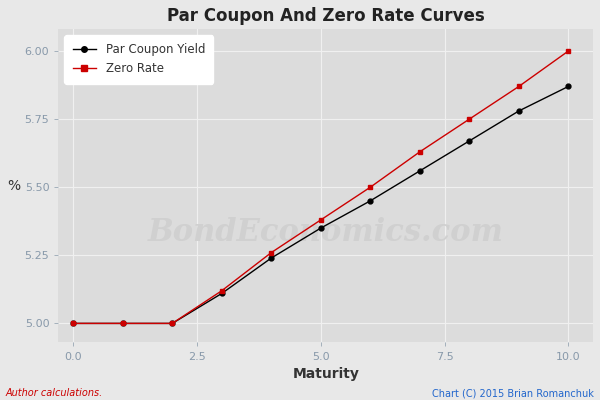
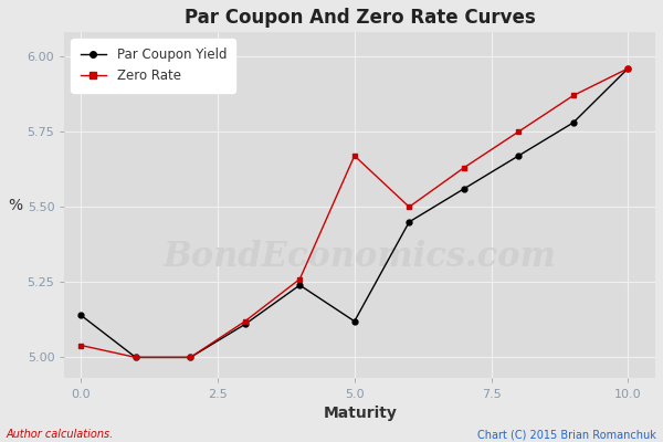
Par Coupon Yield/0.0: 5.00 -> 5.14
Zero Rate/0.0: 5.00 -> 5.04
Par Coupon Yield/5.0: 5.35 -> 5.12
Zero Rate/5.0: 5.38 -> 5.67
Par Coupon Yield/10.0: 5.87 -> 5.96
Zero Rate/10.0: 6.00 -> 5.96
